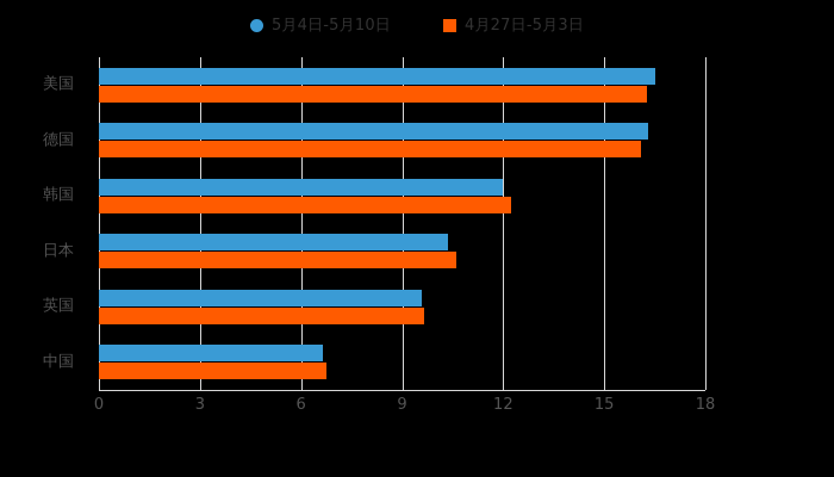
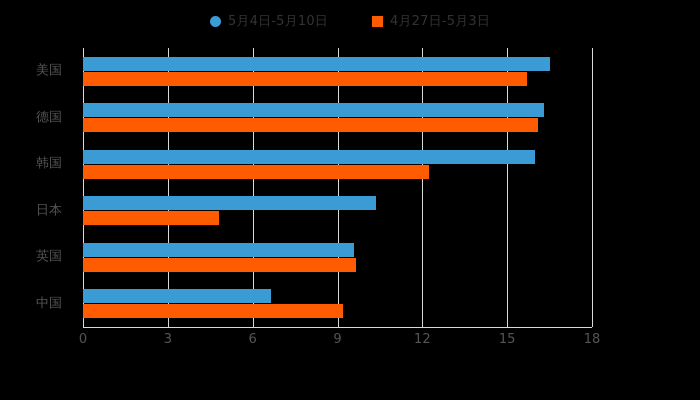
4月27日-5月3日/美国: 16.2 -> 15.7
5月4日-5月10日/韩国: 12.0 -> 16.0
4月27日-5月3日/日本: 10.6 -> 4.8
4月27日-5月3日/中国: 6.8 -> 9.2
